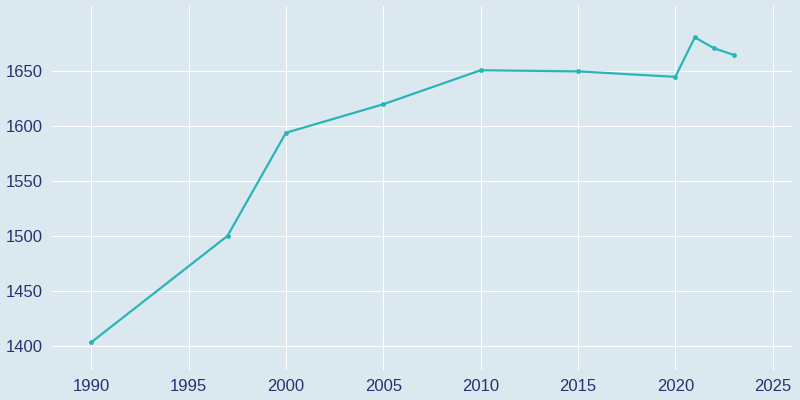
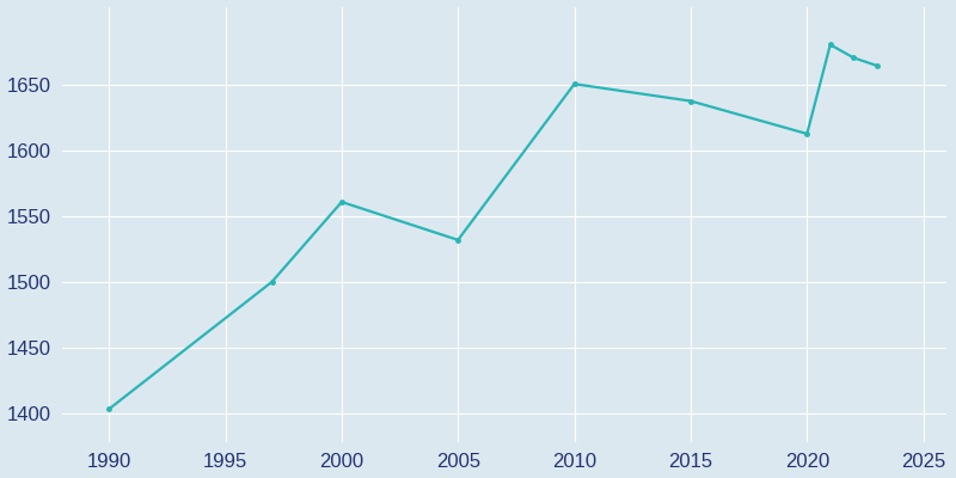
2000: 1594 -> 1561
2005: 1620 -> 1532
2015: 1650 -> 1638
2020: 1645 -> 1613
